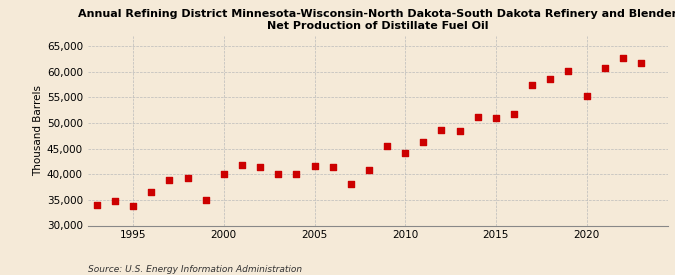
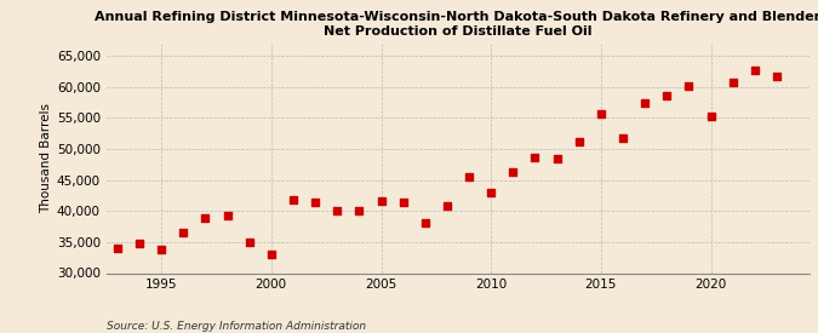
2000: 40,000 -> 33,000
2010: 44,100 -> 43,000
2015: 51,000 -> 55,600
